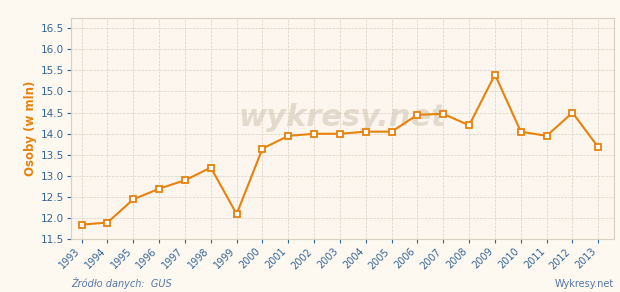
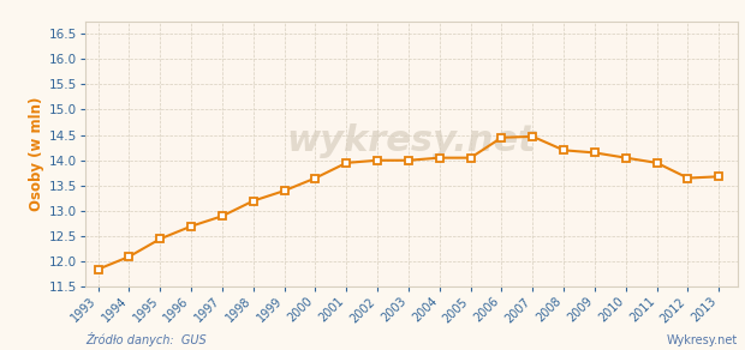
1994: 11.90 -> 12.10
1999: 12.10 -> 13.40
2009: 15.40 -> 14.15
2012: 14.50 -> 13.65
